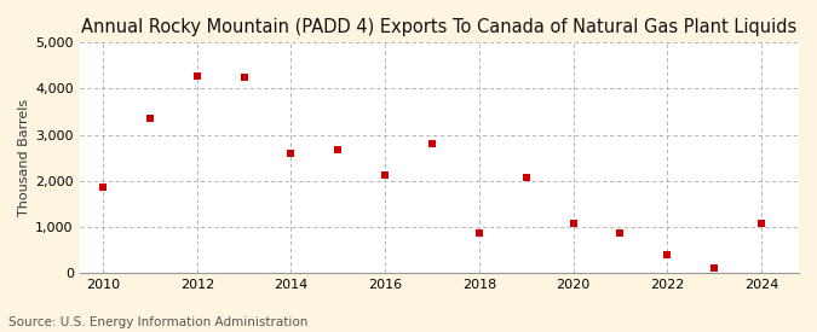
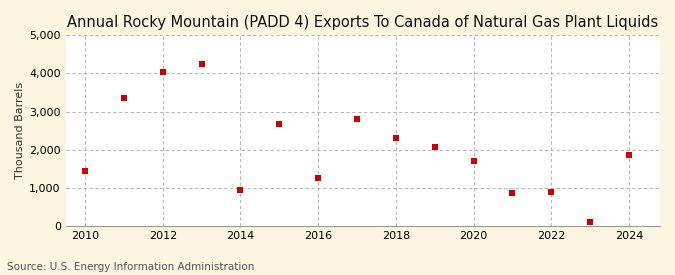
2010: 1,850 -> 1,450
2012: 4,280 -> 4,050
2014: 2,600 -> 950
2016: 2,120 -> 1,250
2018: 880 -> 2,300
2020: 1,080 -> 1,700
2022: 400 -> 900
2024: 1,080 -> 1,850
